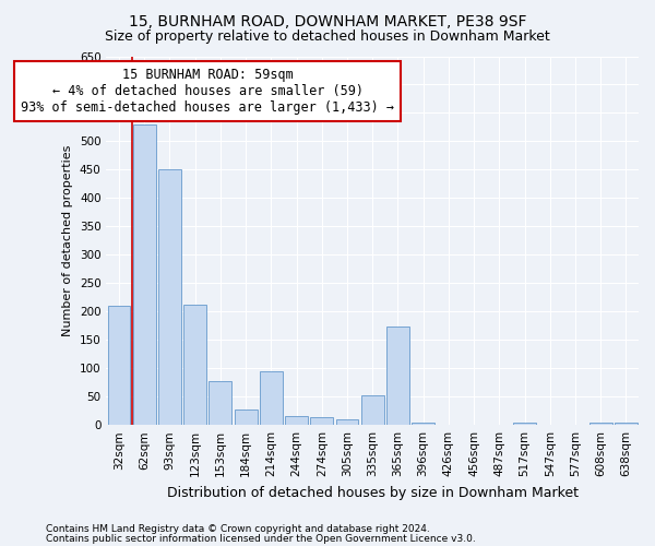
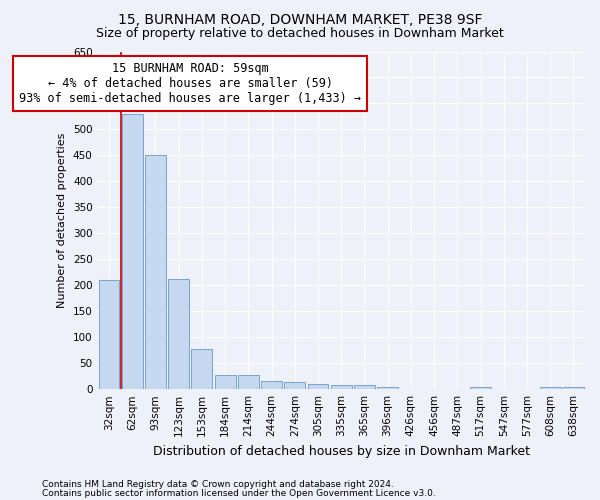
214sqm: 94 -> 27
335sqm: 52 -> 8
365sqm: 174 -> 8
